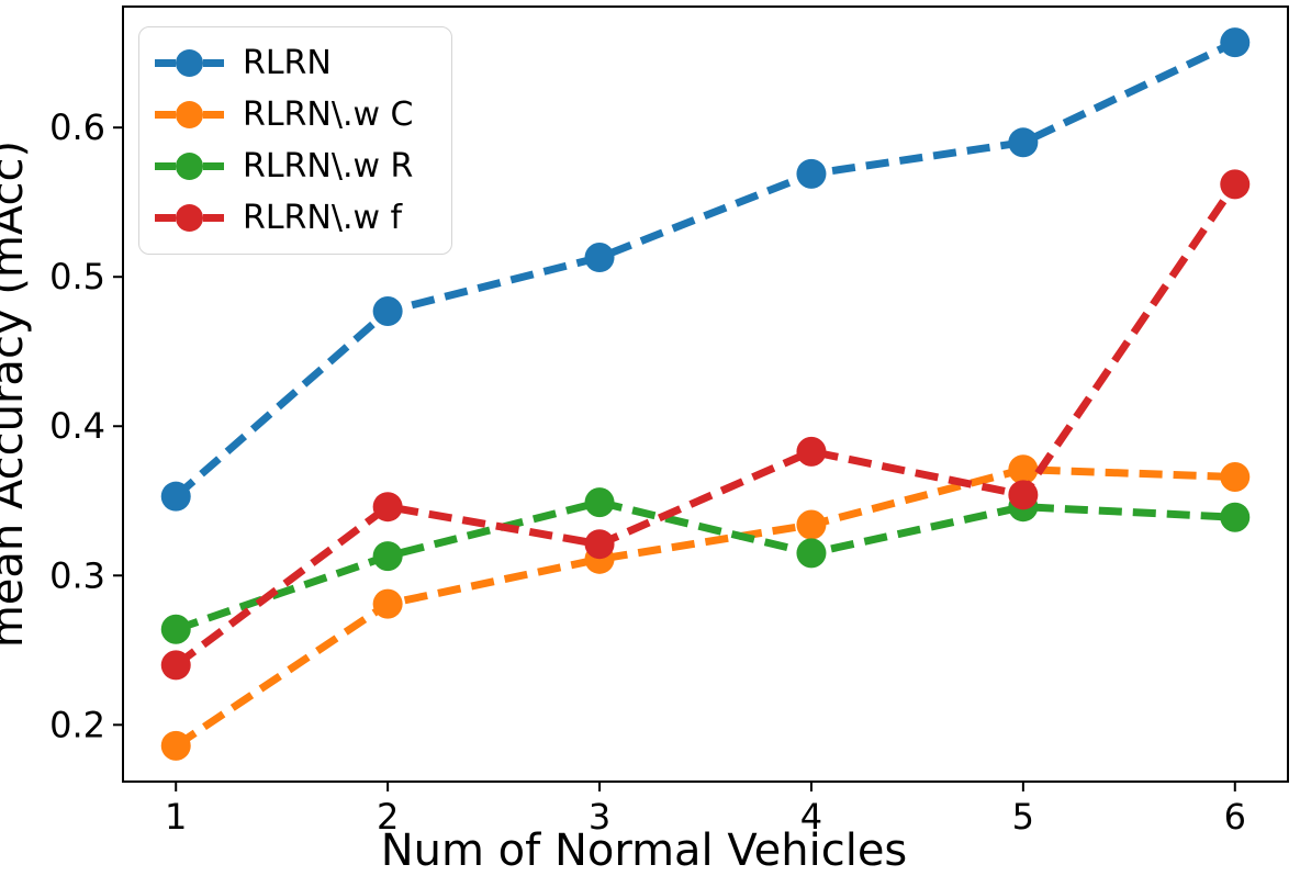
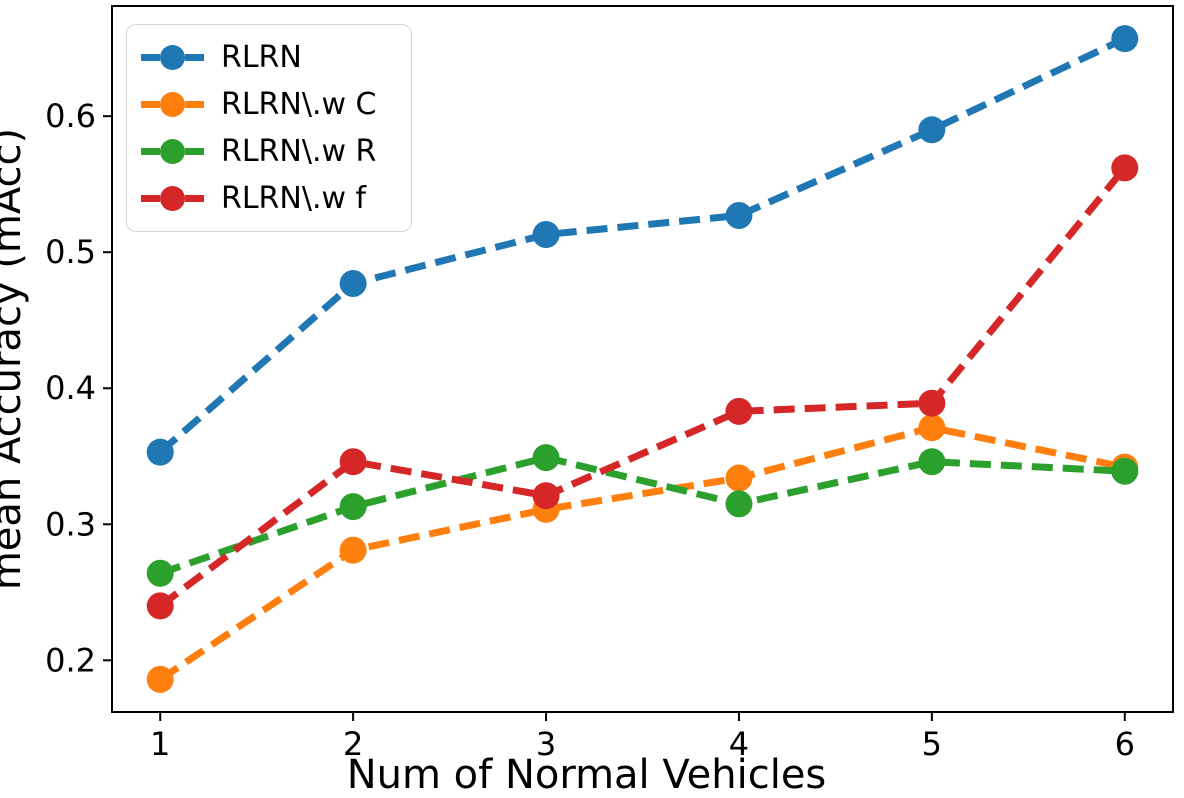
RLRN/4: 0.569 -> 0.527
RLRN\.w f/5: 0.354 -> 0.389
RLRN\.w C/6: 0.366 -> 0.342
